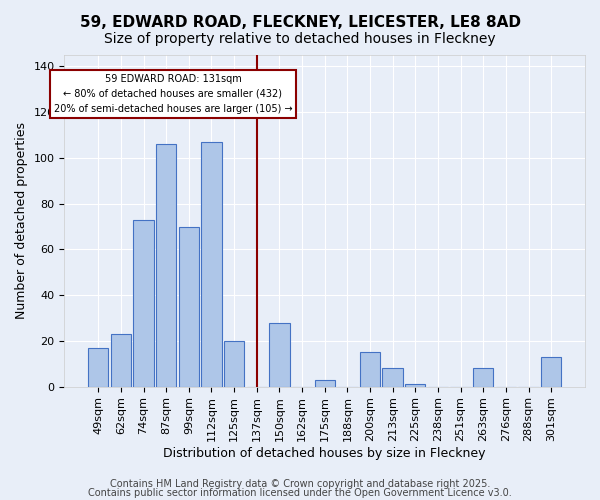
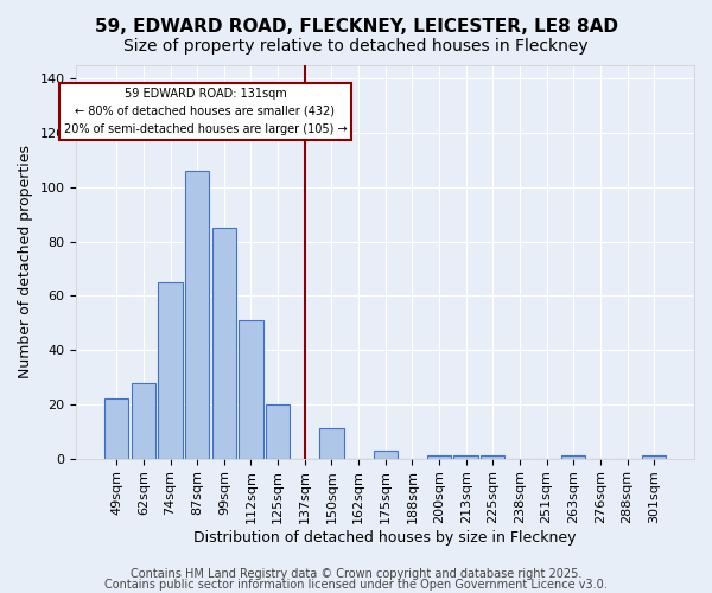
49sqm: 17 -> 22
62sqm: 23 -> 28
74sqm: 73 -> 65
99sqm: 70 -> 85
112sqm: 107 -> 51
150sqm: 28 -> 11
200sqm: 15 -> 1
213sqm: 8 -> 1
263sqm: 8 -> 1
301sqm: 13 -> 1
